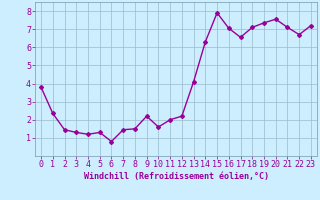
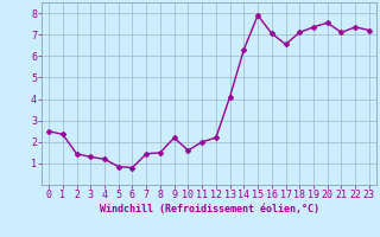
0: 3.8 -> 2.5
5: 1.3 -> 0.8
22: 6.7 -> 7.3
